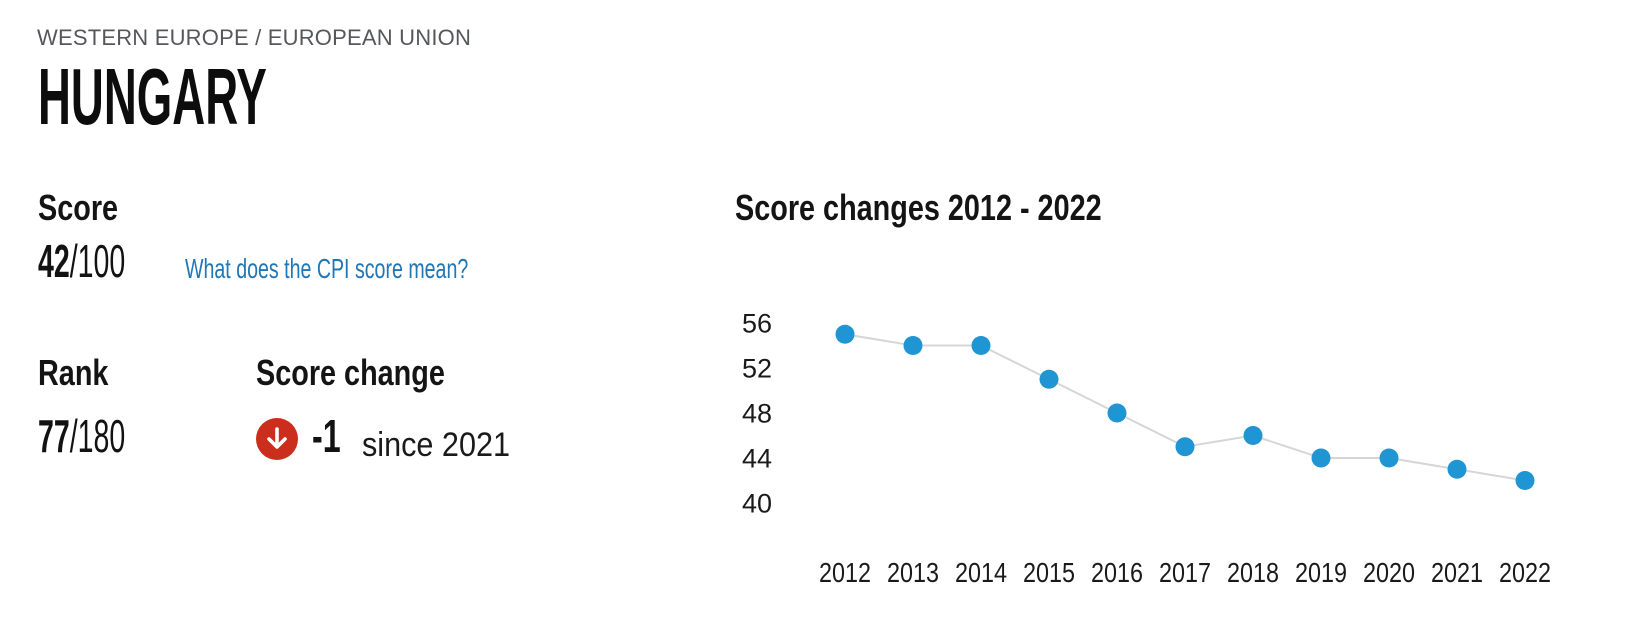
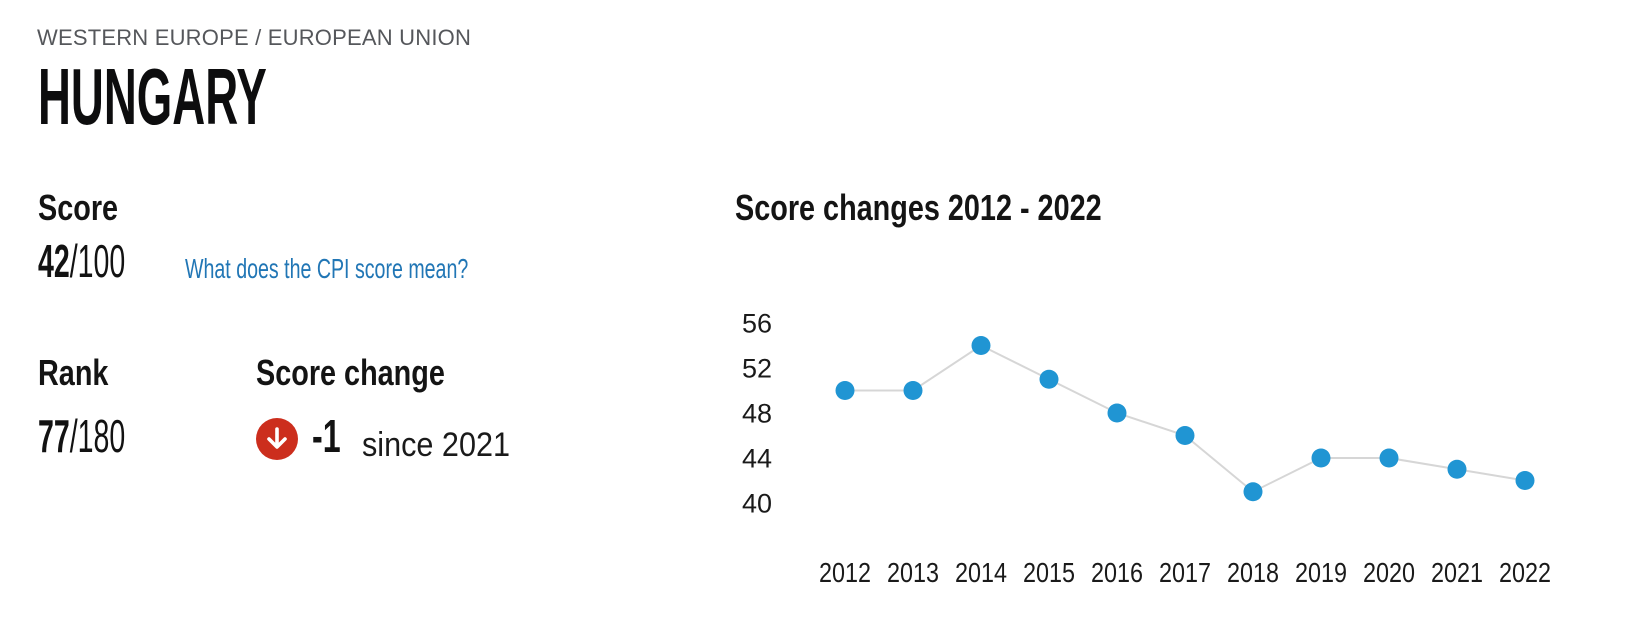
2012: 55 -> 50
2013: 54 -> 50
2017: 45 -> 46
2018: 46 -> 41
